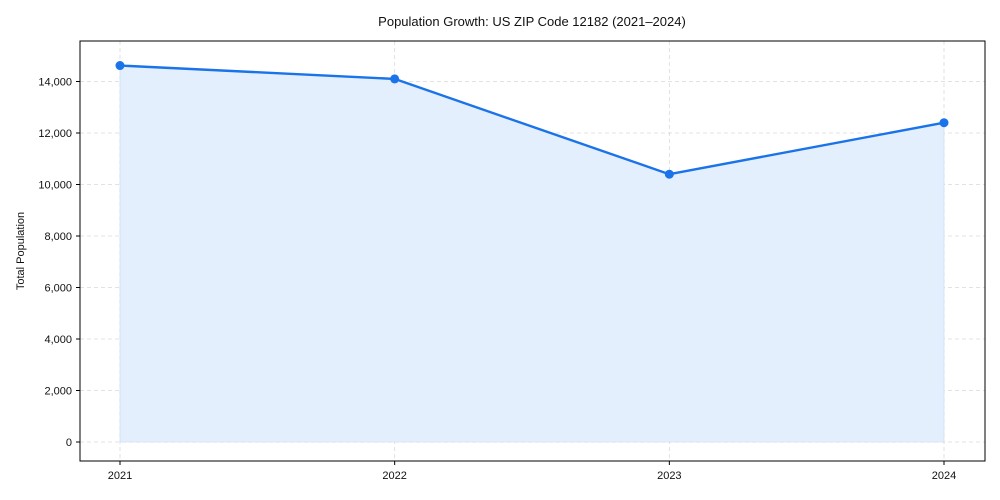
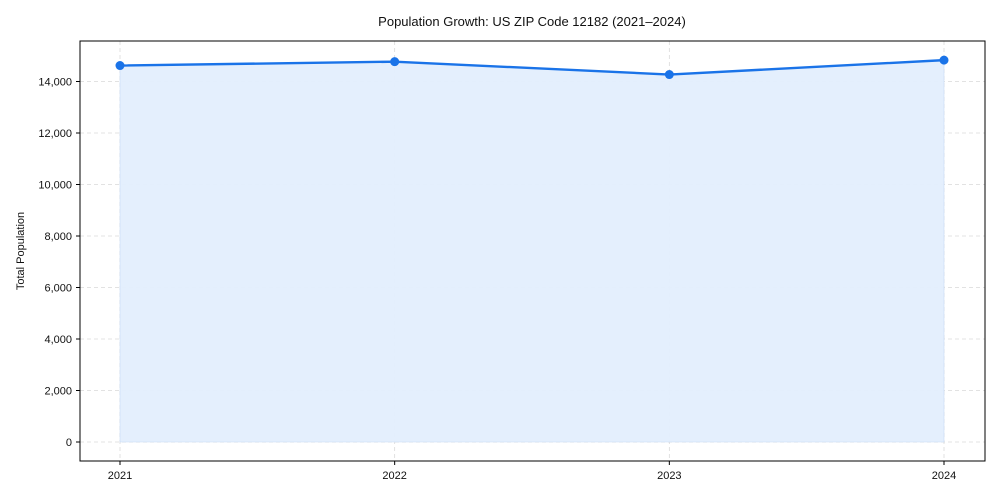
2022: 14100 -> 14800
2023: 10400 -> 14300
2024: 12400 -> 14800
